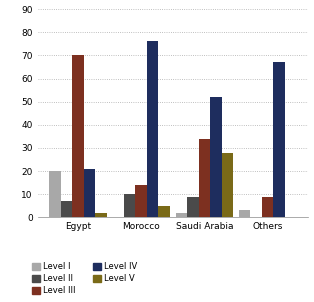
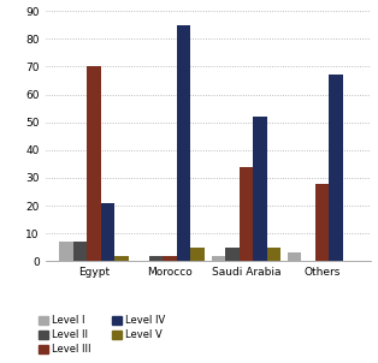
Level I/Egypt: 20 -> 7
Level II/Morocco: 10 -> 2
Level III/Morocco: 14 -> 2
Level IV/Morocco: 76 -> 85
Level II/Saudi Arabia: 9 -> 5
Level V/Saudi Arabia: 28 -> 5
Level III/Others: 9 -> 28
